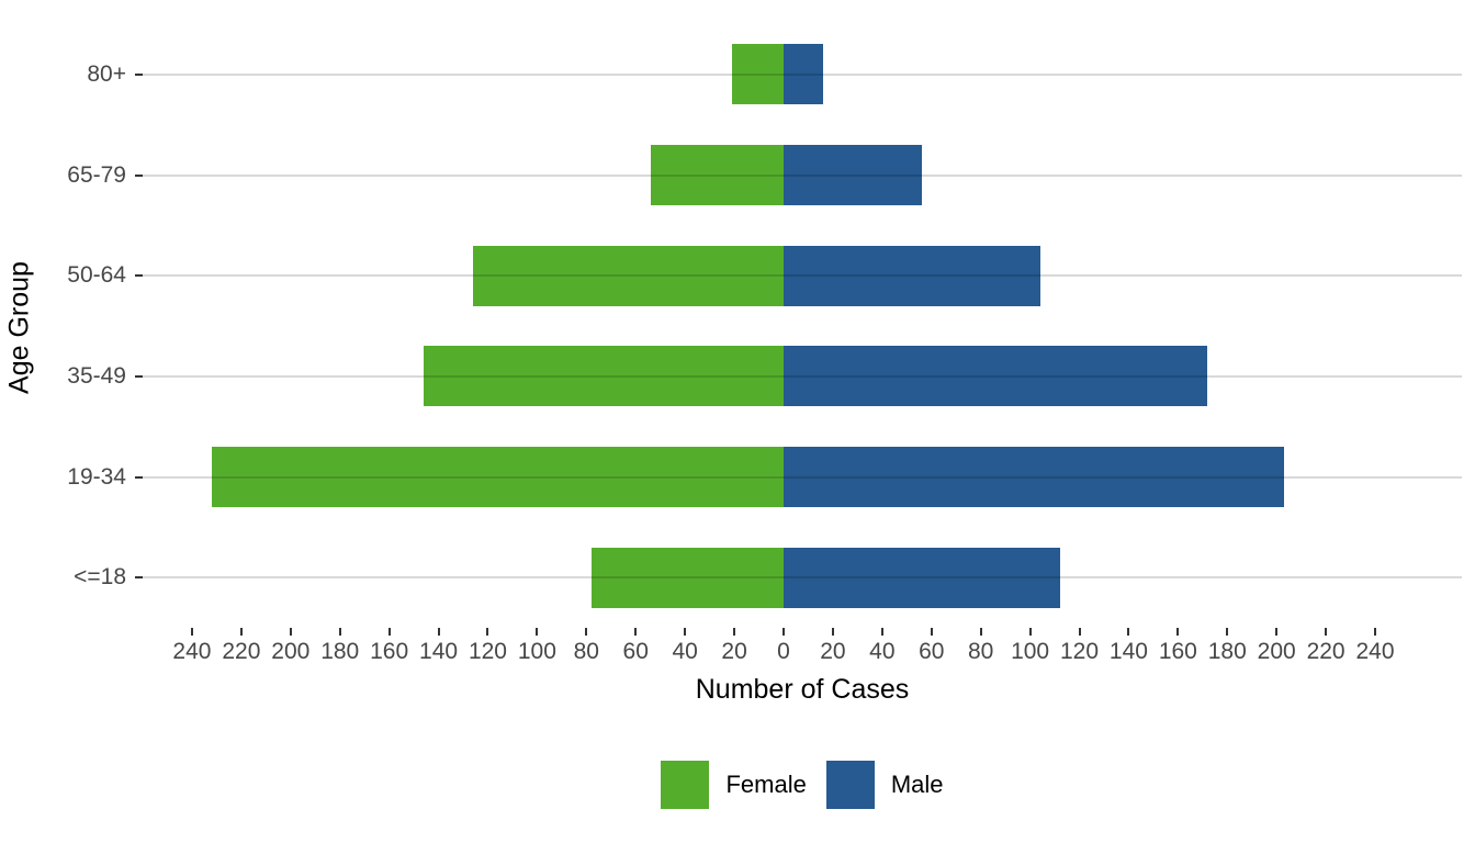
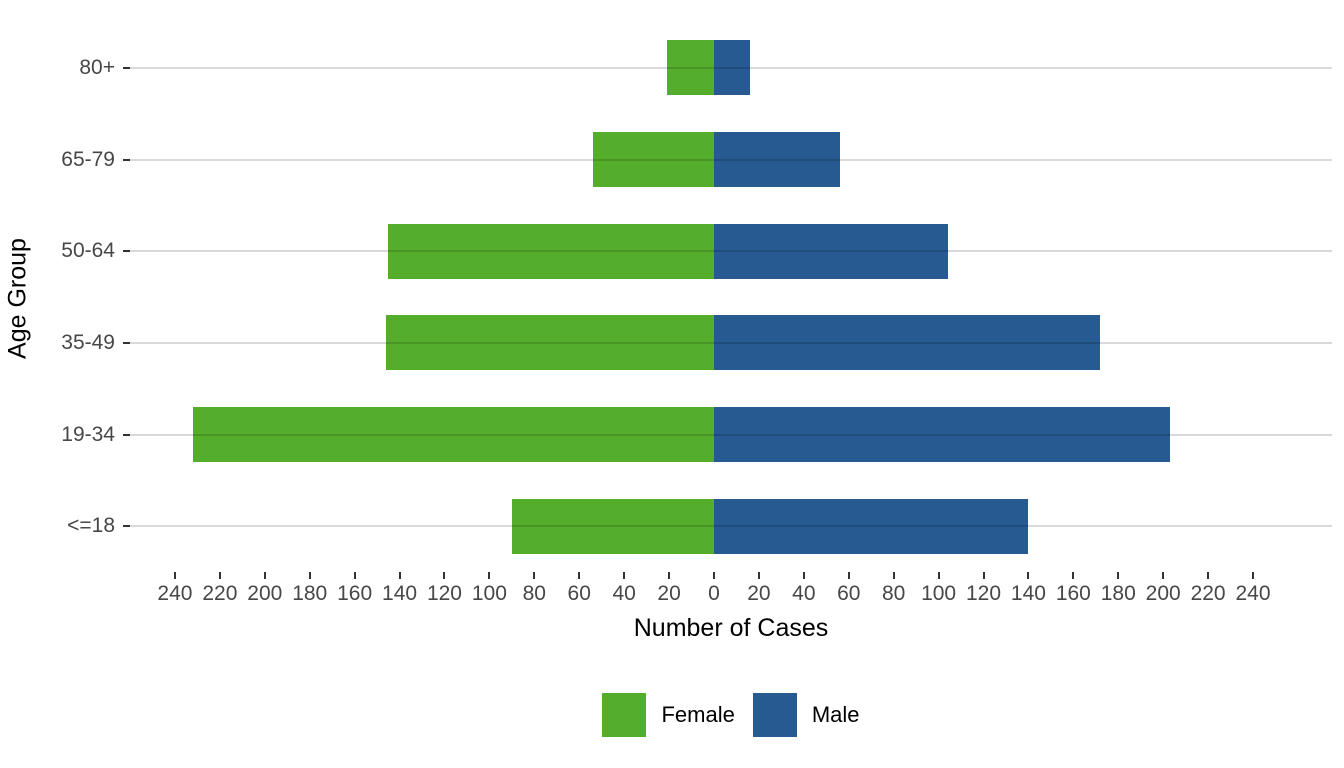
Female/50-64: 126 -> 145
Female/<=18: 78 -> 90
Male/<=18: 112 -> 140
